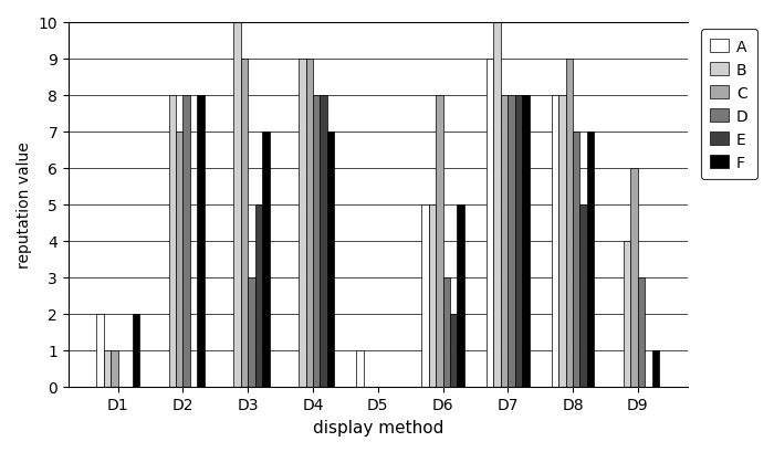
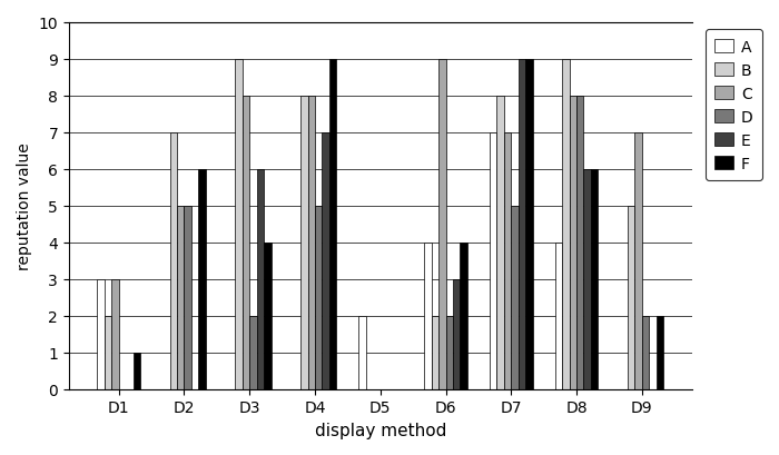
A/D1: 2 -> 3
B/D1: 1 -> 2
C/D1: 1 -> 3
F/D1: 2 -> 1
B/D2: 8 -> 7
C/D2: 7 -> 5
D/D2: 8 -> 5
F/D2: 8 -> 6
B/D3: 10 -> 9
C/D3: 9 -> 8
D/D3: 3 -> 2
E/D3: 5 -> 6
F/D3: 7 -> 4
B/D4: 9 -> 8
C/D4: 9 -> 8
D/D4: 8 -> 5
E/D4: 8 -> 7
F/D4: 7 -> 9
A/D5: 1 -> 2
A/D6: 5 -> 4
B/D6: 5 -> 2
C/D6: 8 -> 9
D/D6: 3 -> 2
E/D6: 2 -> 3
F/D6: 5 -> 4
A/D7: 9 -> 7
B/D7: 10 -> 8
C/D7: 8 -> 7
D/D7: 8 -> 5
E/D7: 8 -> 9
F/D7: 8 -> 9
A/D8: 8 -> 4
B/D8: 8 -> 9
C/D8: 9 -> 8
D/D8: 7 -> 8
E/D8: 5 -> 6
F/D8: 7 -> 6
B/D9: 4 -> 5
C/D9: 6 -> 7
D/D9: 3 -> 2
F/D9: 1 -> 2
